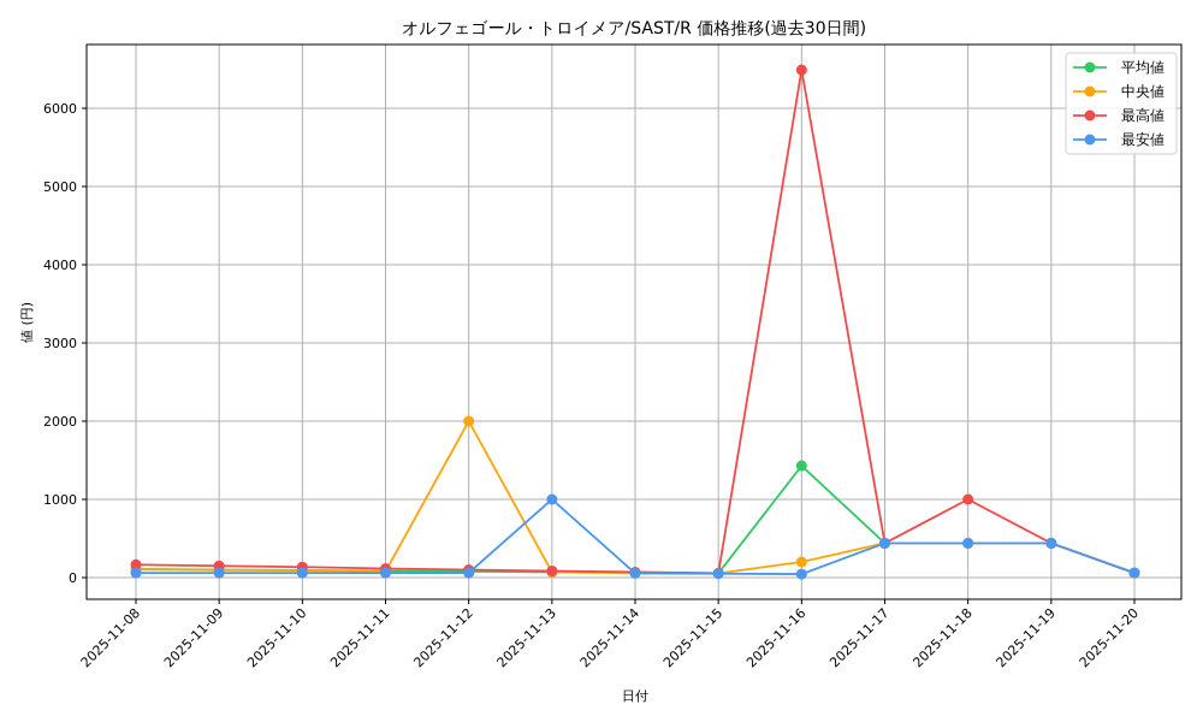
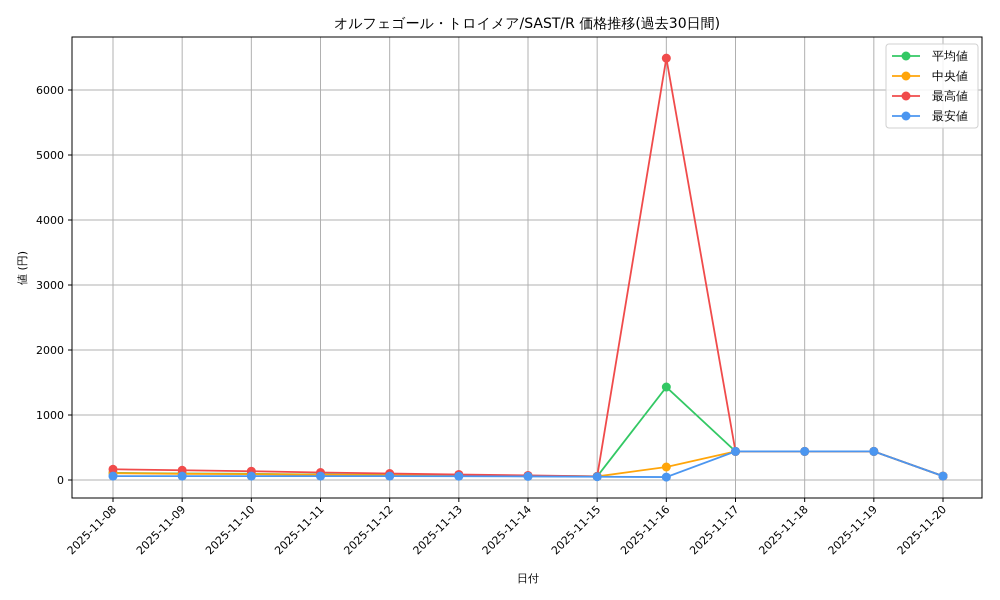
中央値/2025-11-12: 2000 -> 100
最安値/2025-11-13: 1000 -> 100
最高値/2025-11-18: 1000 -> 400
